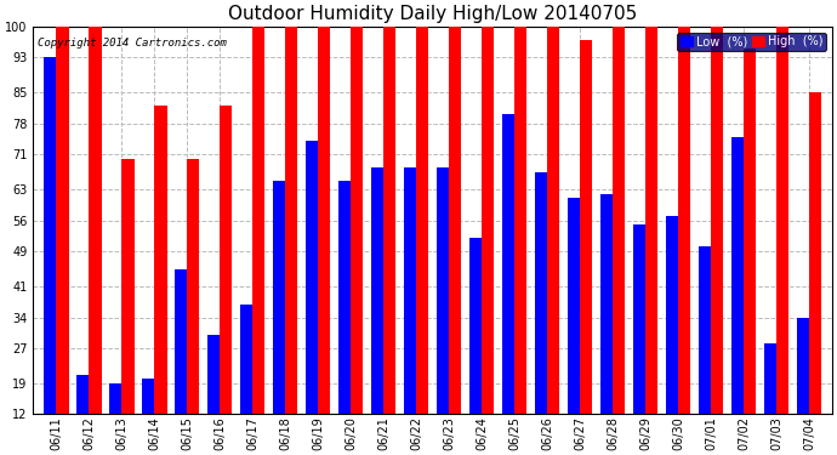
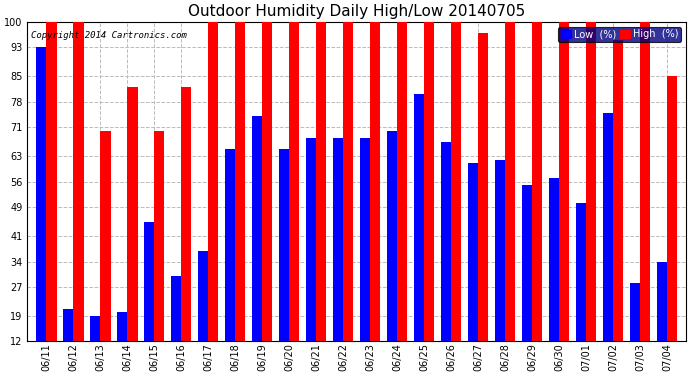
Low (%)/06/24: 52 -> 70
